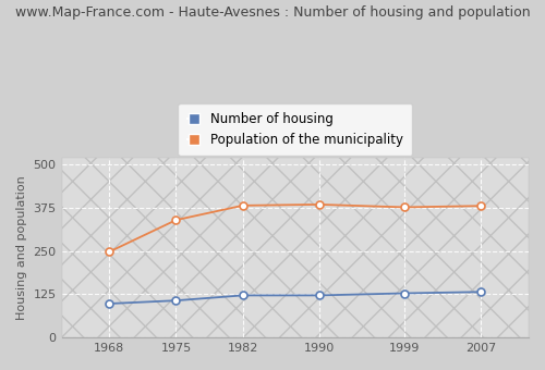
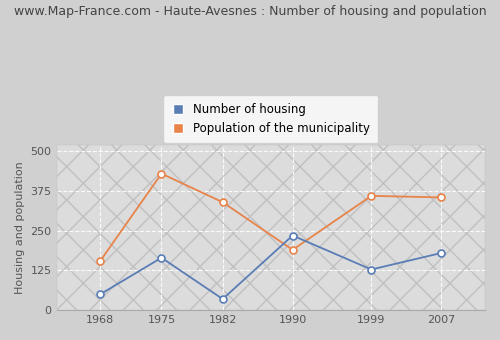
Number of housing/1968: 98 -> 50
Population of the municipality/1968: 248 -> 155
Number of housing/1975: 107 -> 165
Population of the municipality/1975: 340 -> 430
Number of housing/1982: 122 -> 35
Population of the municipality/1982: 382 -> 340
Number of housing/1990: 122 -> 235
Population of the municipality/1990: 385 -> 190
Population of the municipality/1999: 377 -> 360
Number of housing/2007: 132 -> 180
Population of the municipality/2007: 381 -> 355
